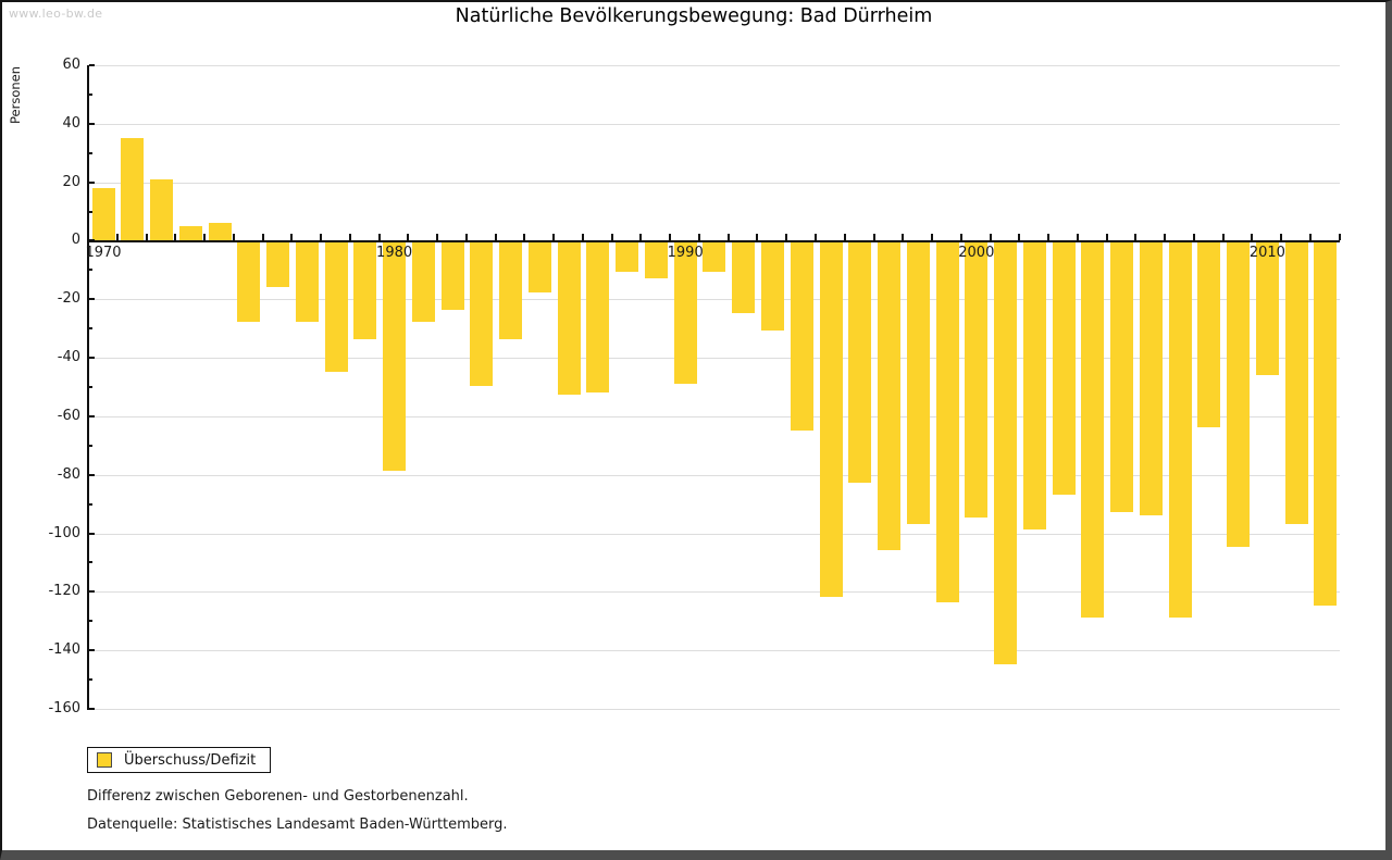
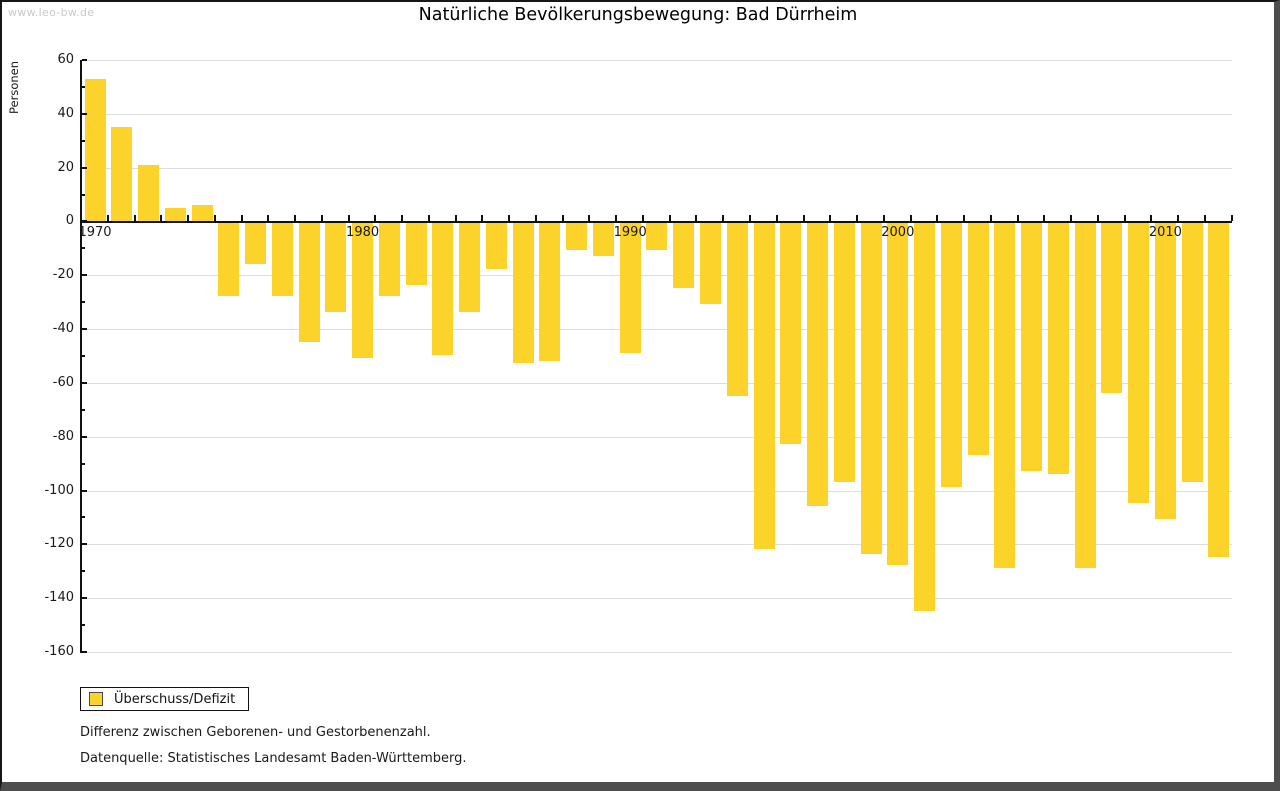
1970: 18 -> 53
1980: -78 -> -50
2000: -94 -> -127
2010: -45 -> -110
